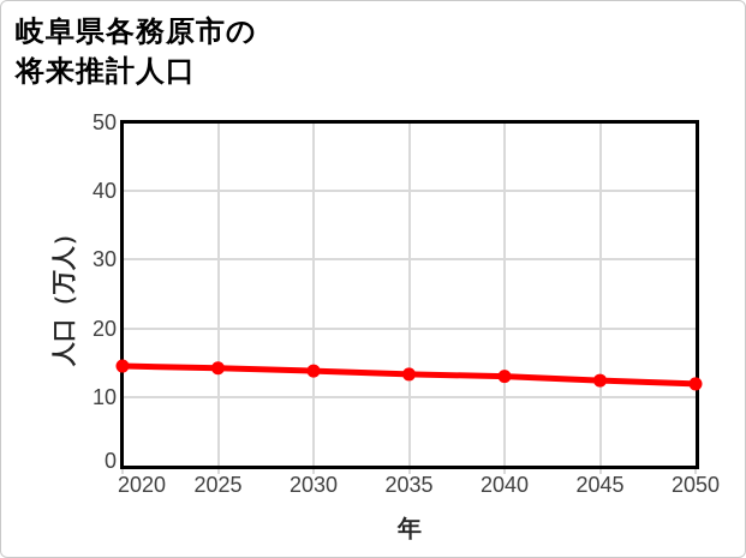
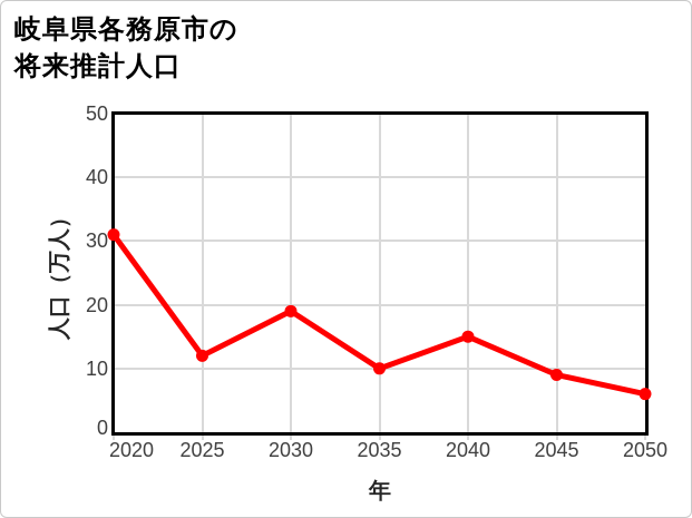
2020: 14 -> 31
2025: 14 -> 12
2030: 14 -> 19
2035: 13 -> 10
2040: 13 -> 15
2045: 12 -> 9
2050: 12 -> 6
